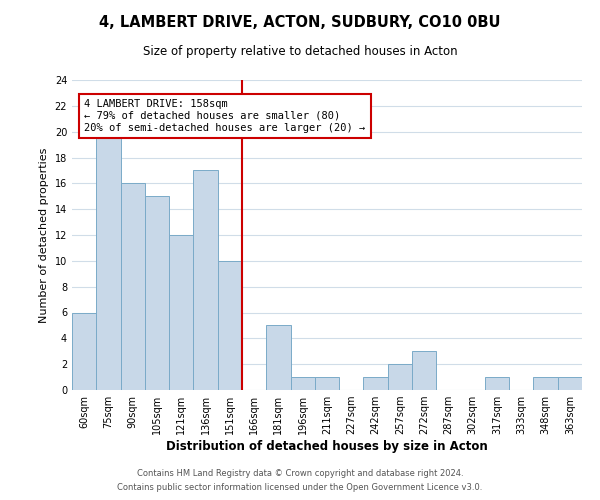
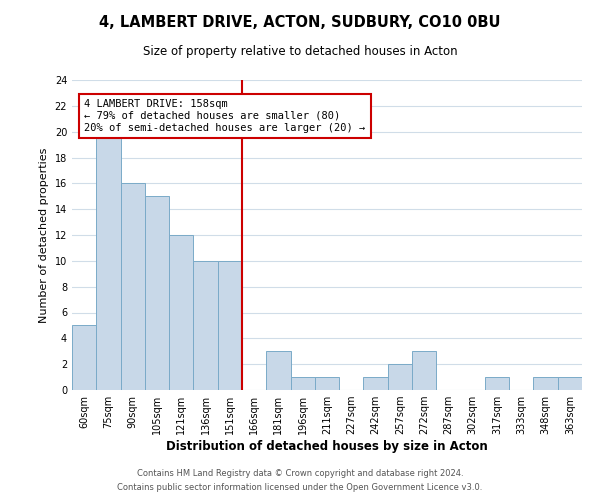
60sqm: 6 -> 5
136sqm: 17 -> 10
181sqm: 5 -> 3
